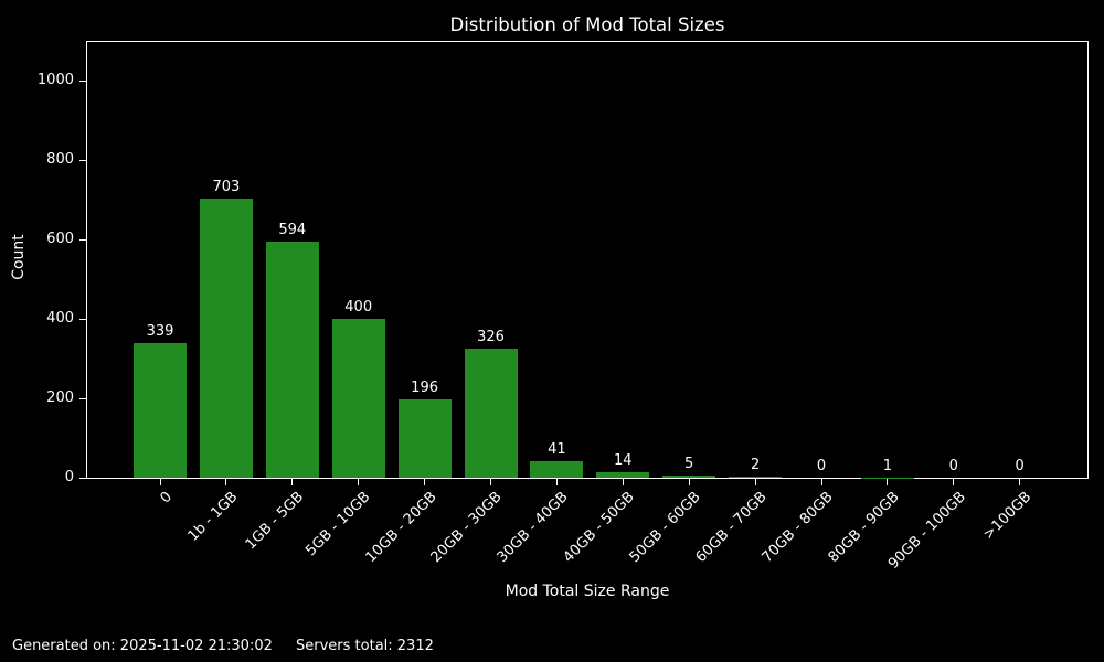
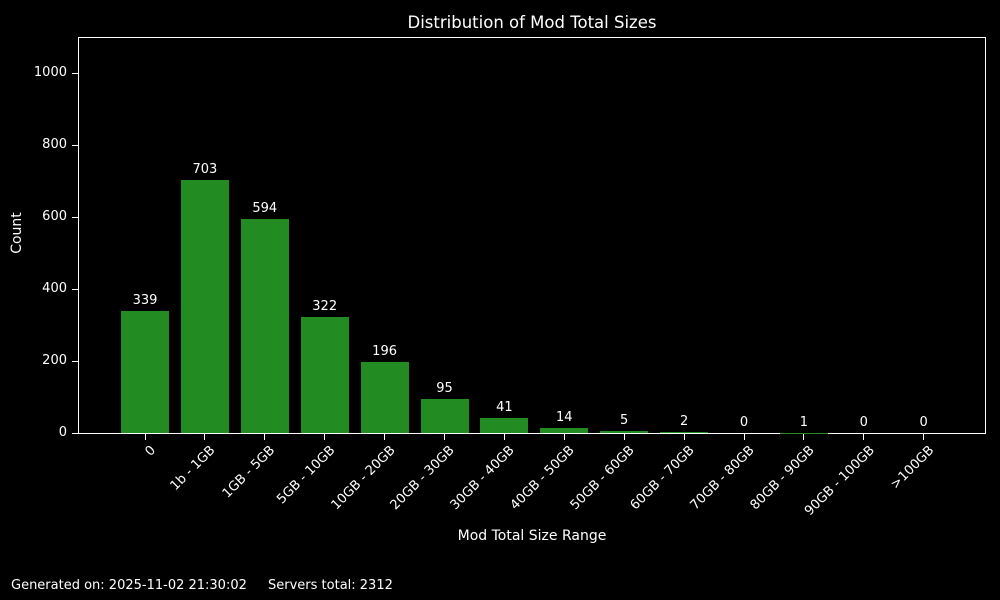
5GB - 10GB: 400 -> 322
20GB - 30GB: 326 -> 95
